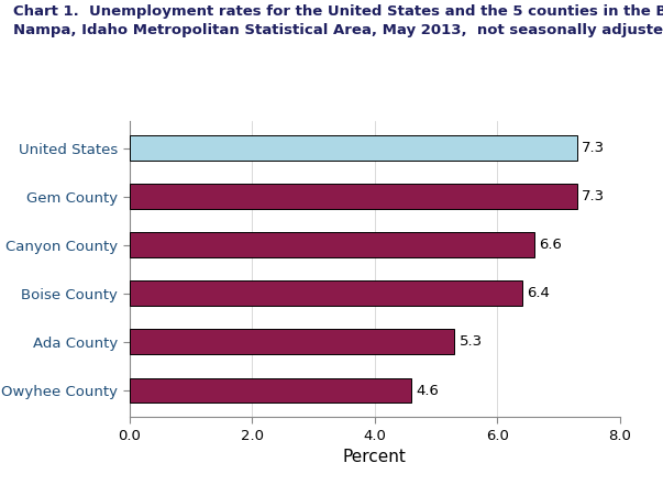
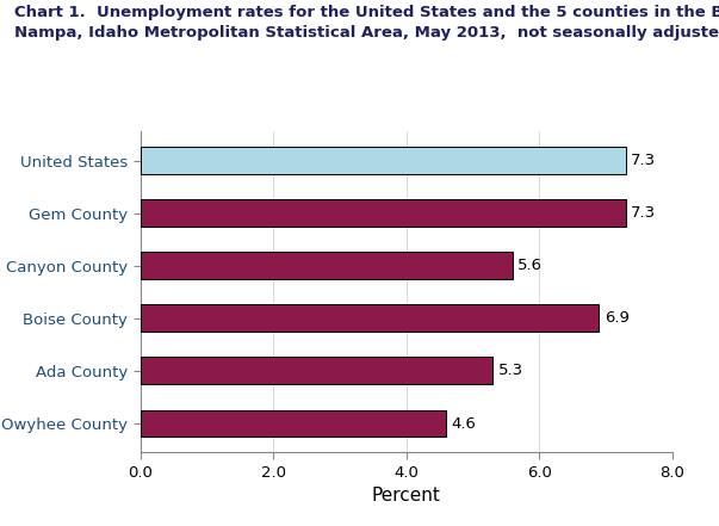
Canyon County: 6.6 -> 5.6
Boise County: 6.4 -> 6.9
